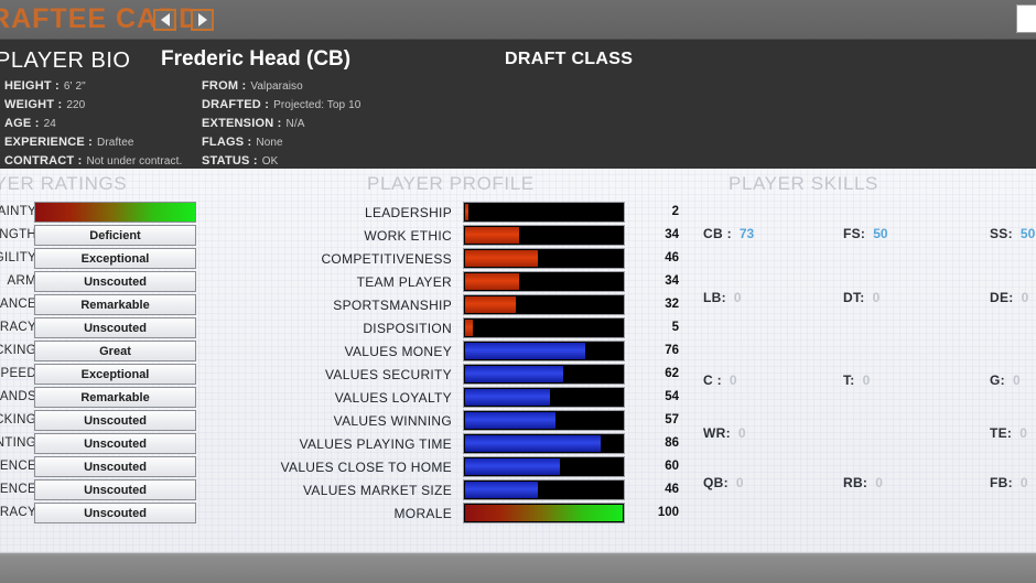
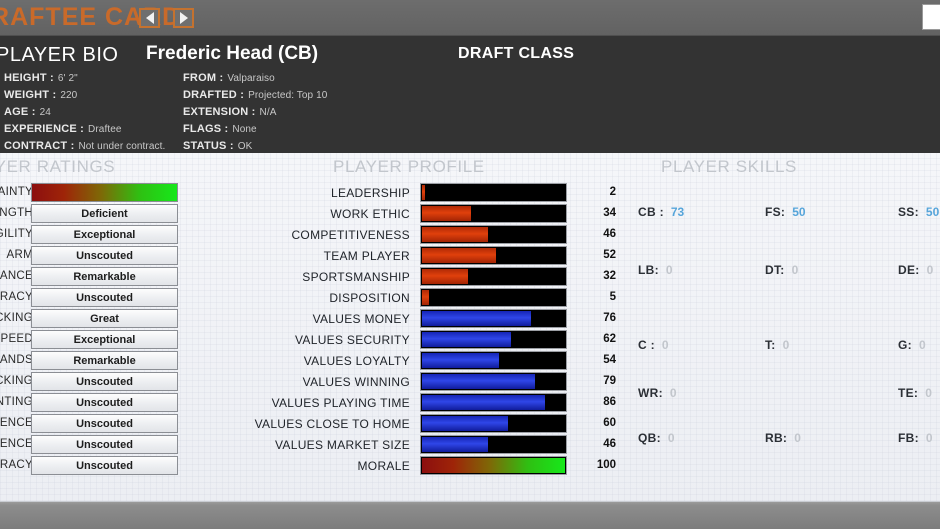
TEAM PLAYER: 34 -> 52
VALUES WINNING: 57 -> 79
